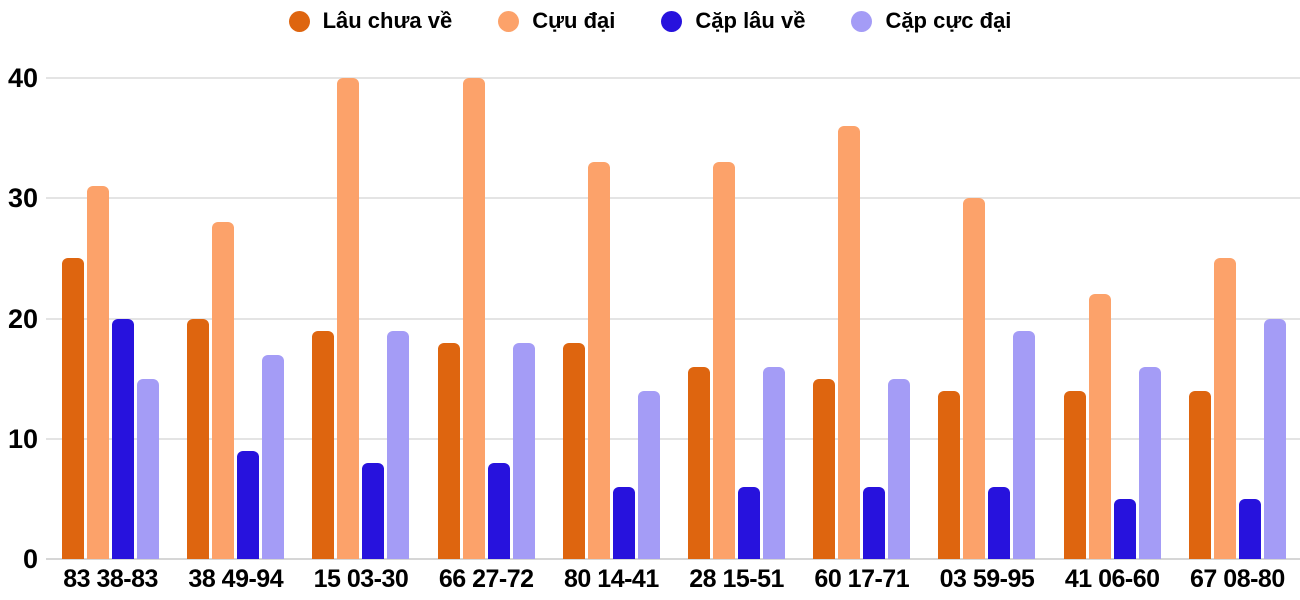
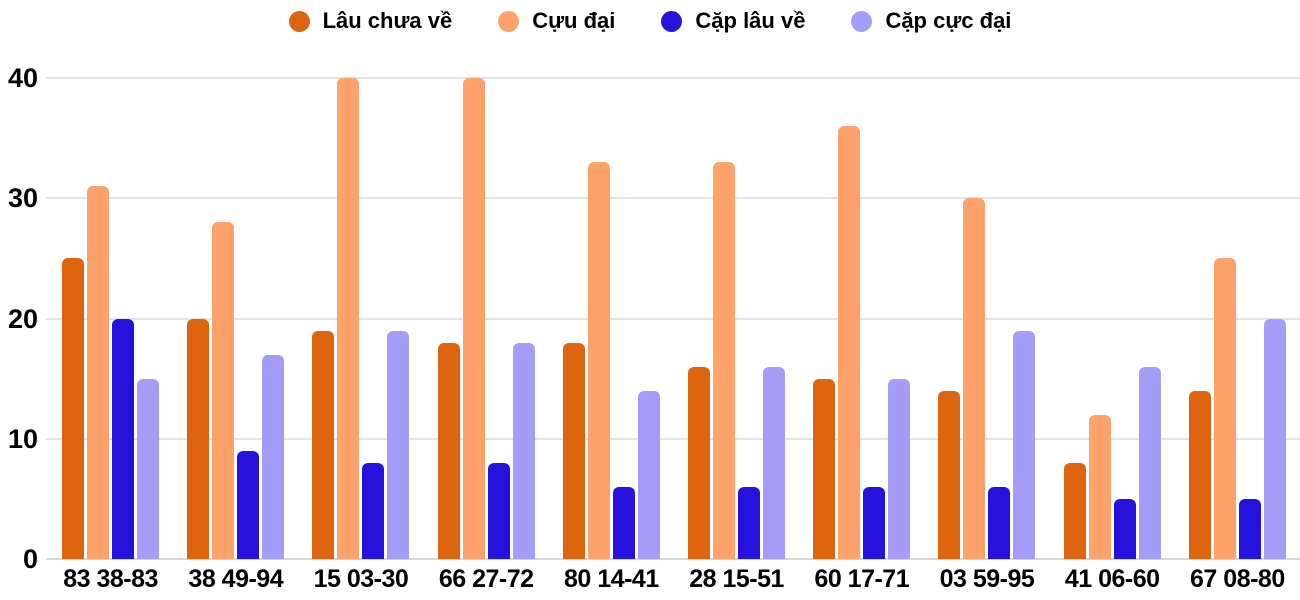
Lâu chưa về/41 06-60: 14 -> 8
Cựu đại/41 06-60: 22 -> 12
